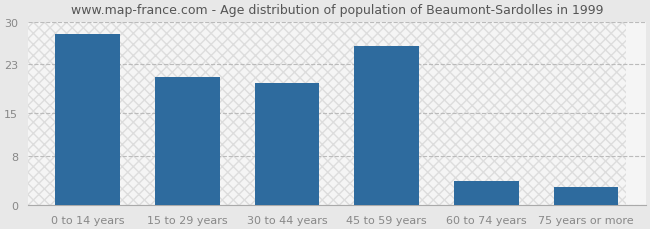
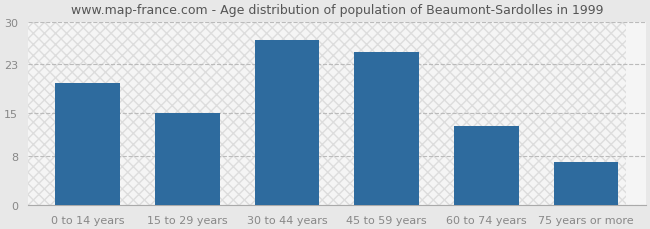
0 to 14 years: 28 -> 20
15 to 29 years: 21 -> 15
30 to 44 years: 20 -> 27
45 to 59 years: 26 -> 25
60 to 74 years: 4 -> 13
75 years or more: 3 -> 7
